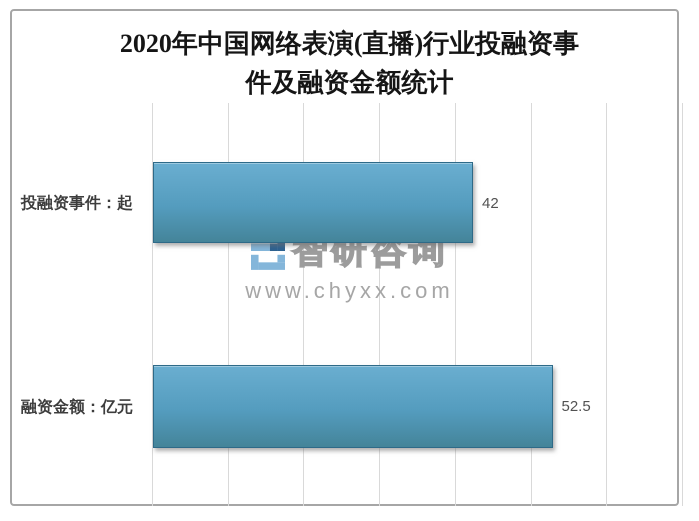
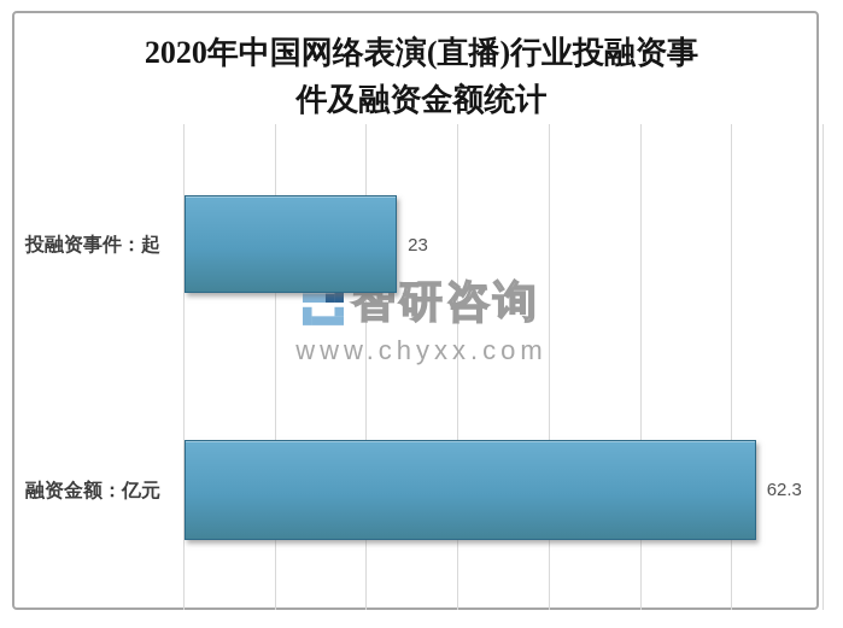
投融资事件：起: 42 -> 23
融资金额：亿元: 52.5 -> 62.3
